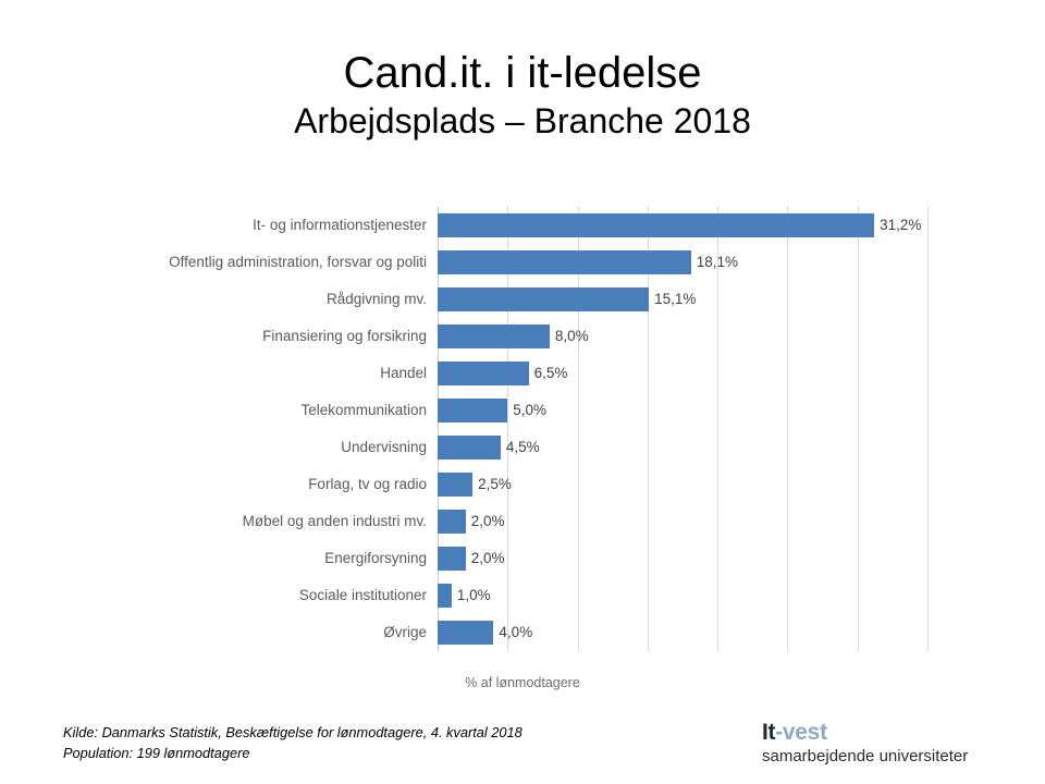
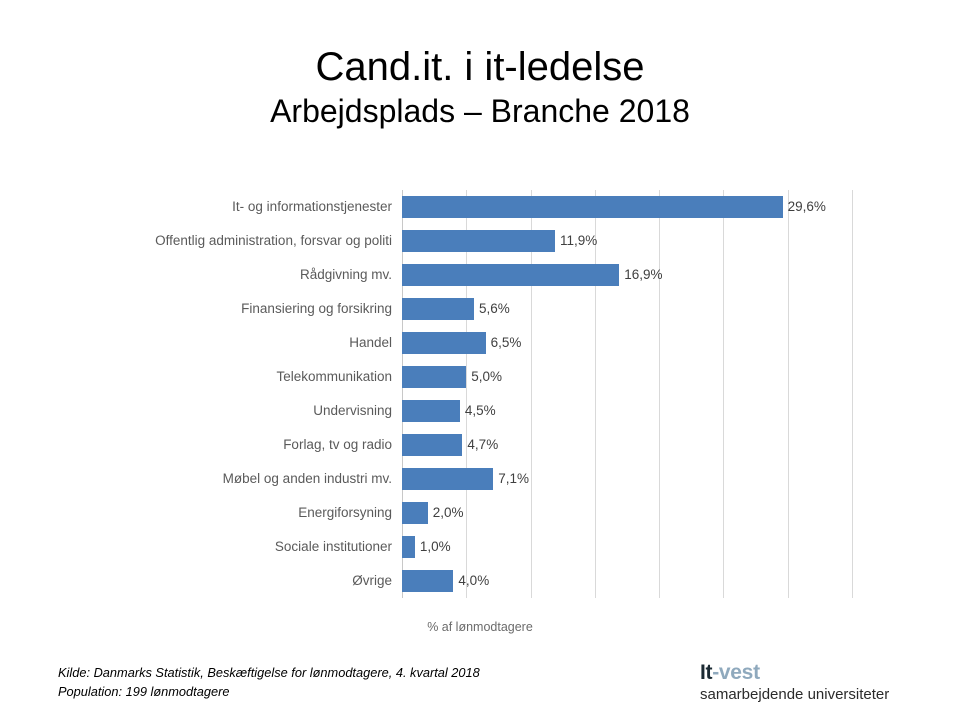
It- og informationstjenester: 31,2% -> 29,6%
Offentlig administration, forsvar og politi: 18,1% -> 11,9%
Rådgivning mv.: 15,1% -> 16,9%
Finansiering og forsikring: 8,0% -> 5,6%
Forlag, tv og radio: 2,5% -> 4,7%
Møbel og anden industri mv.: 2,0% -> 7,1%
